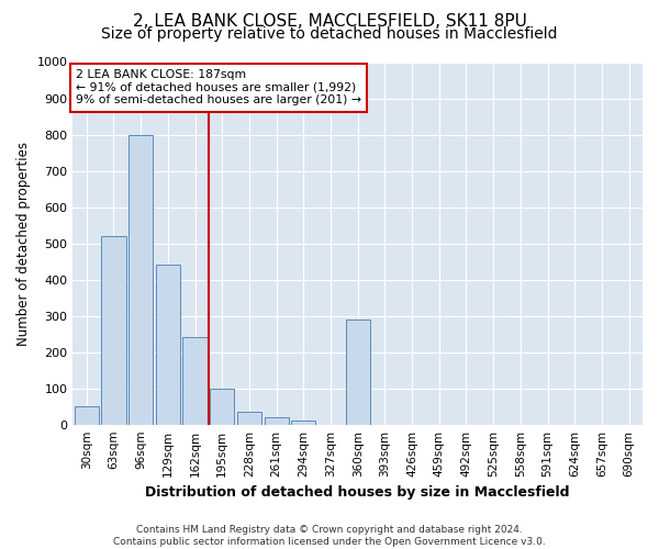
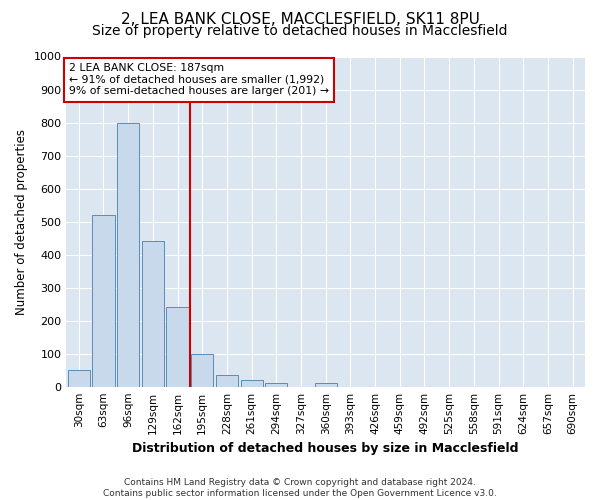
360sqm: 290 -> 10
